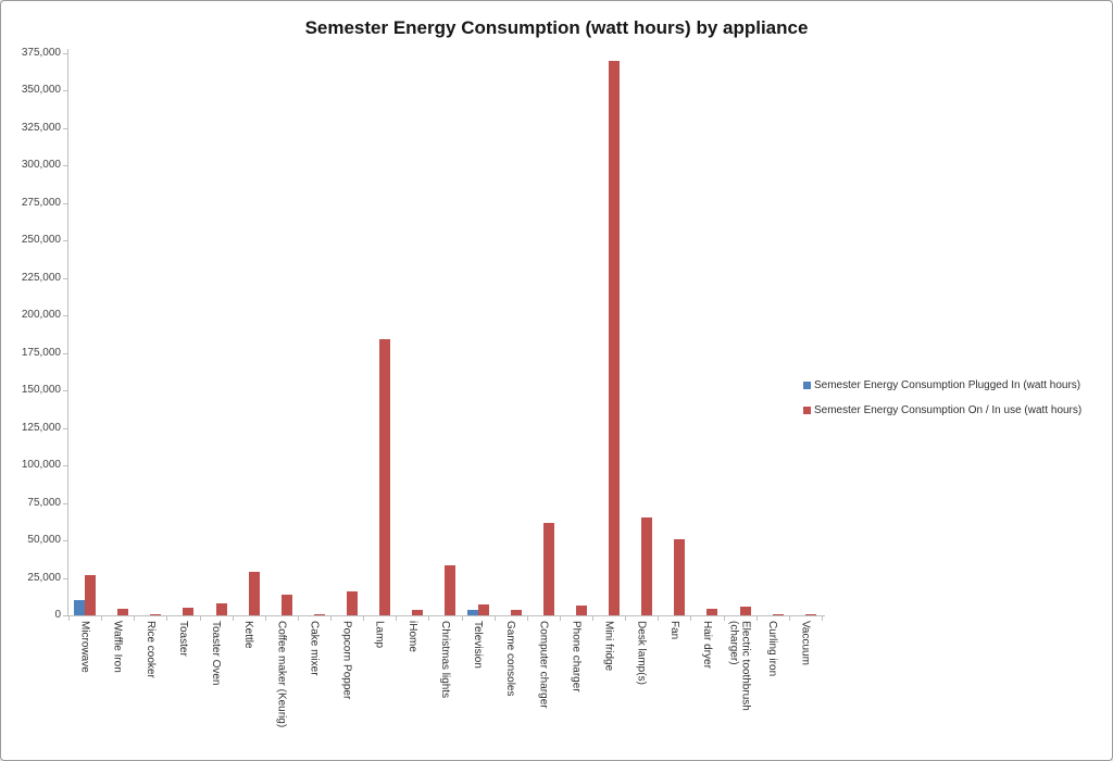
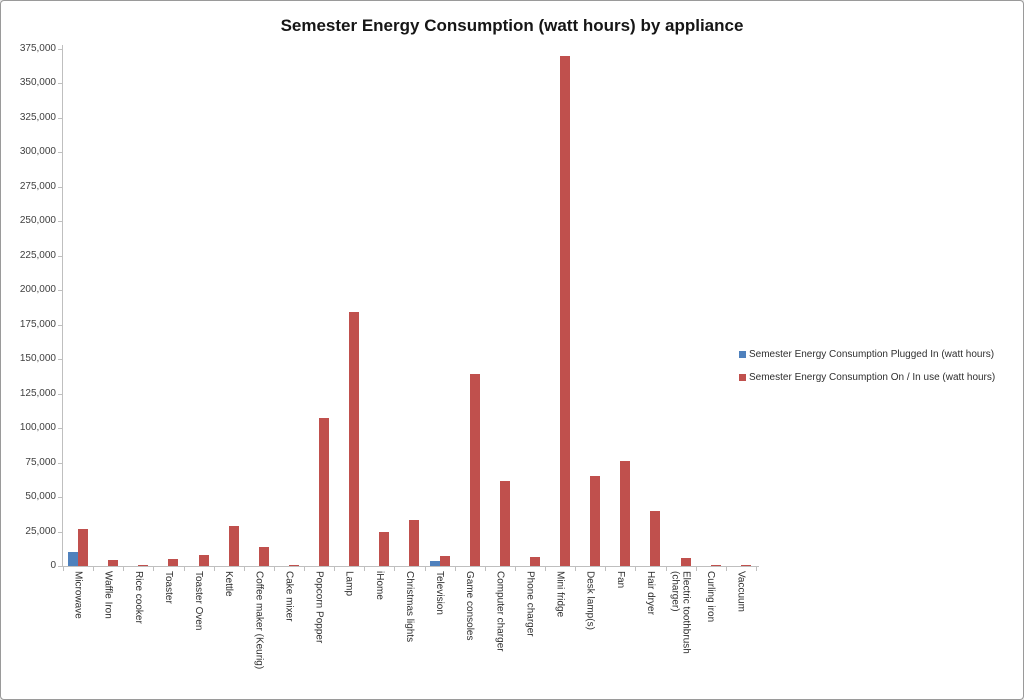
Semester Energy Consumption On / In use (watt hours)/Popcorn Popper: 16000 -> 107000
Semester Energy Consumption On / In use (watt hours)/iHome: 3000 -> 25000
Semester Energy Consumption On / In use (watt hours)/Game consoles: 3000 -> 139000
Semester Energy Consumption On / In use (watt hours)/Fan: 51000 -> 76000
Semester Energy Consumption On / In use (watt hours)/Hair dryer: 4000 -> 40000
